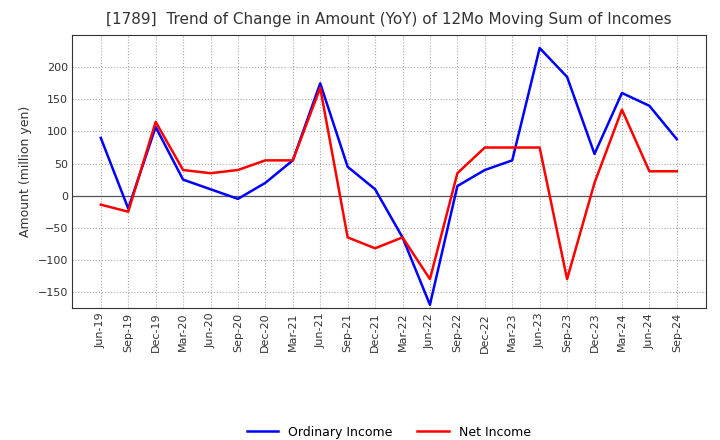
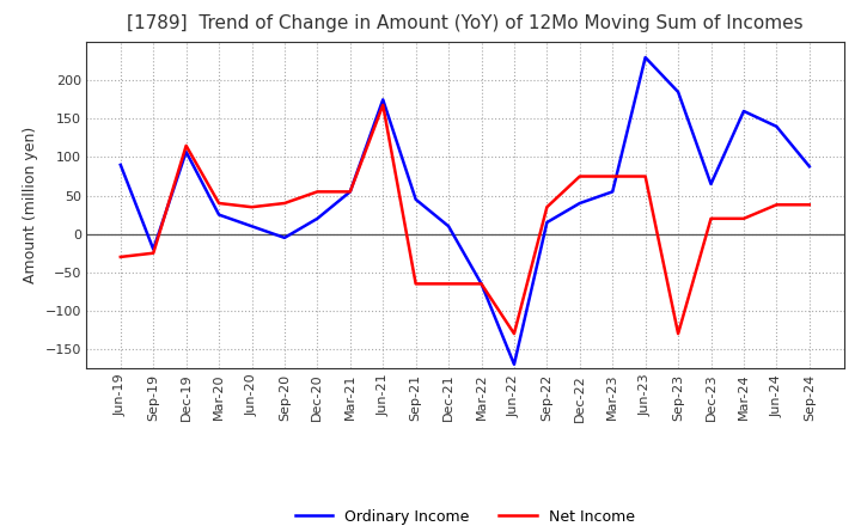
Net Income/Jun-19: -14 -> -30
Net Income/Dec-21: -82 -> -65
Net Income/Mar-24: 134 -> 20
